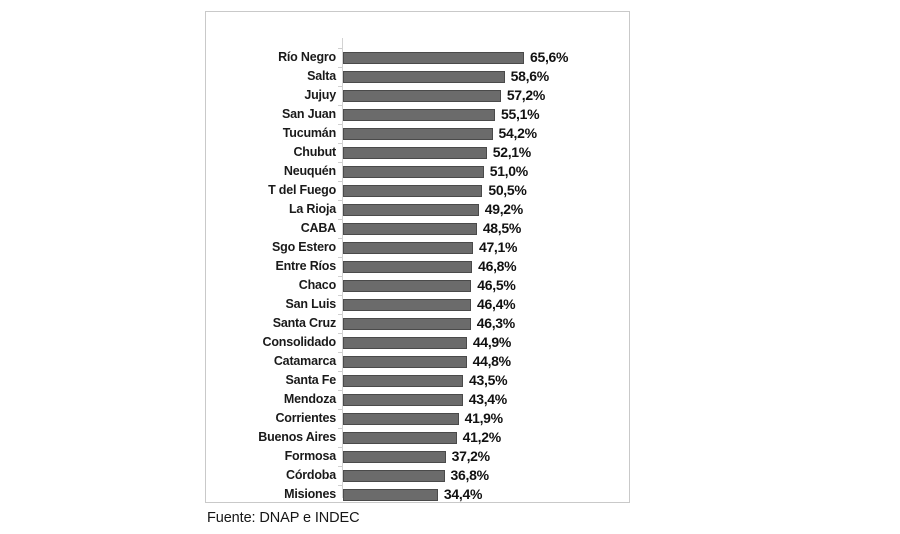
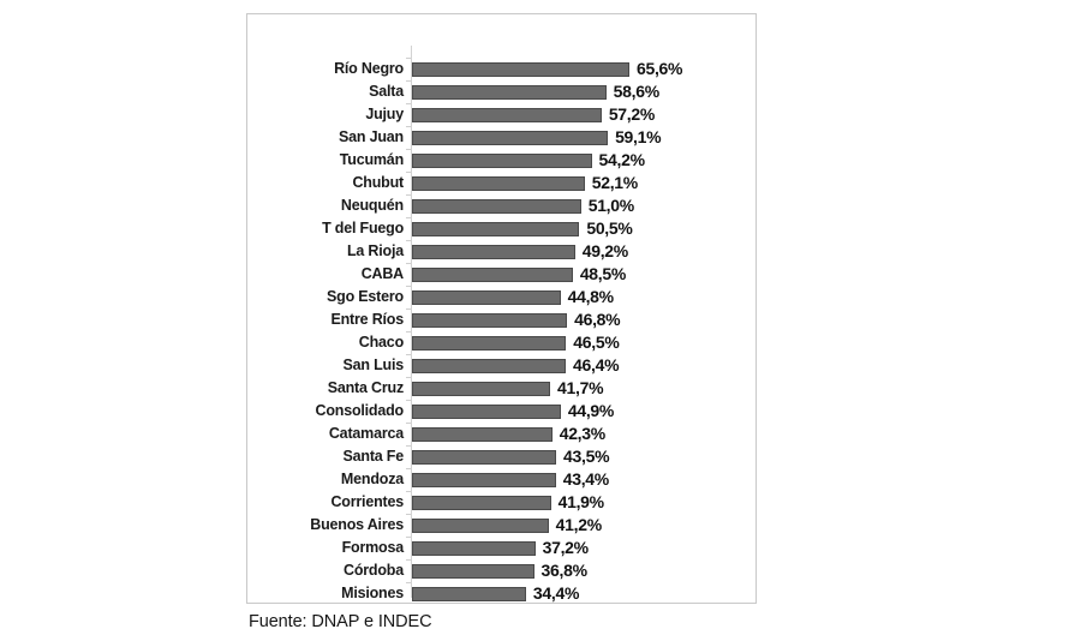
San Juan: 55,1% -> 59,1%
Sgo Estero: 47,1% -> 44,8%
Santa Cruz: 46,3% -> 41,7%
Catamarca: 44,8% -> 42,3%
